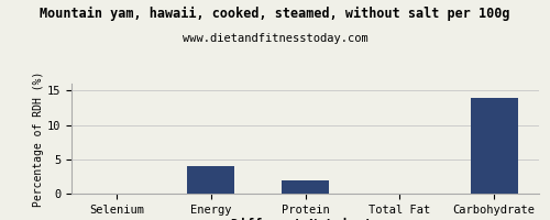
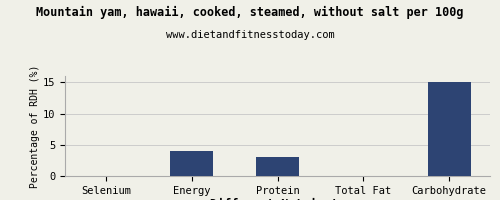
Protein: 2 -> 3
Carbohydrate: 14 -> 15
